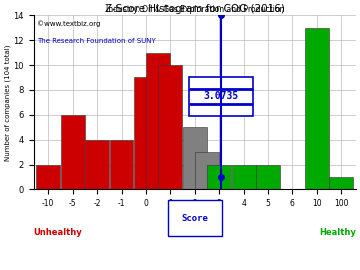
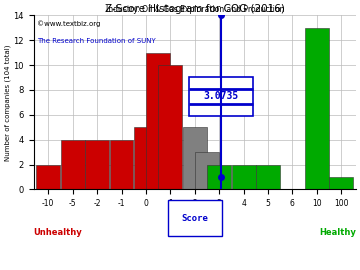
-5: 6 -> 4
0: 9 -> 5
